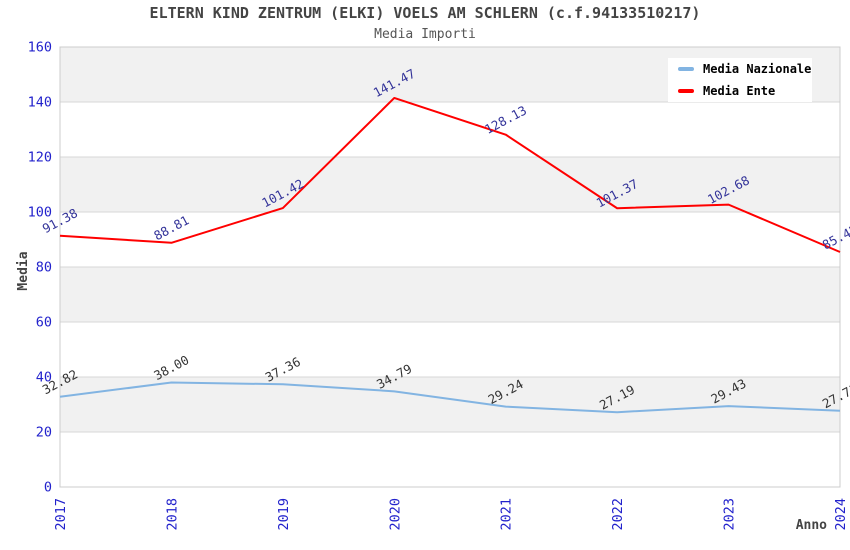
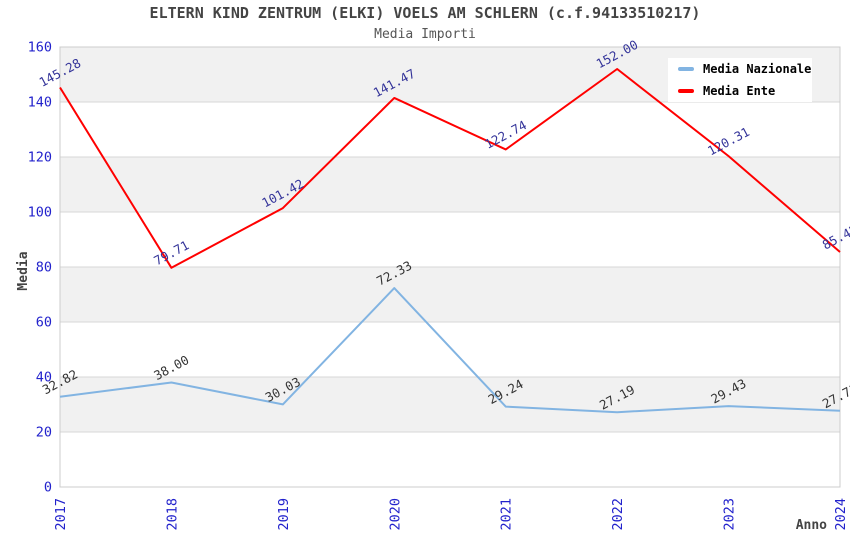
Media Ente/2017: 91.38 -> 145.28
Media Ente/2018: 88.81 -> 79.71
Media Nazionale/2019: 37.36 -> 30.03
Media Nazionale/2020: 34.79 -> 72.33
Media Ente/2021: 128.13 -> 122.74
Media Ente/2022: 101.37 -> 152.00
Media Ente/2023: 102.68 -> 120.31
